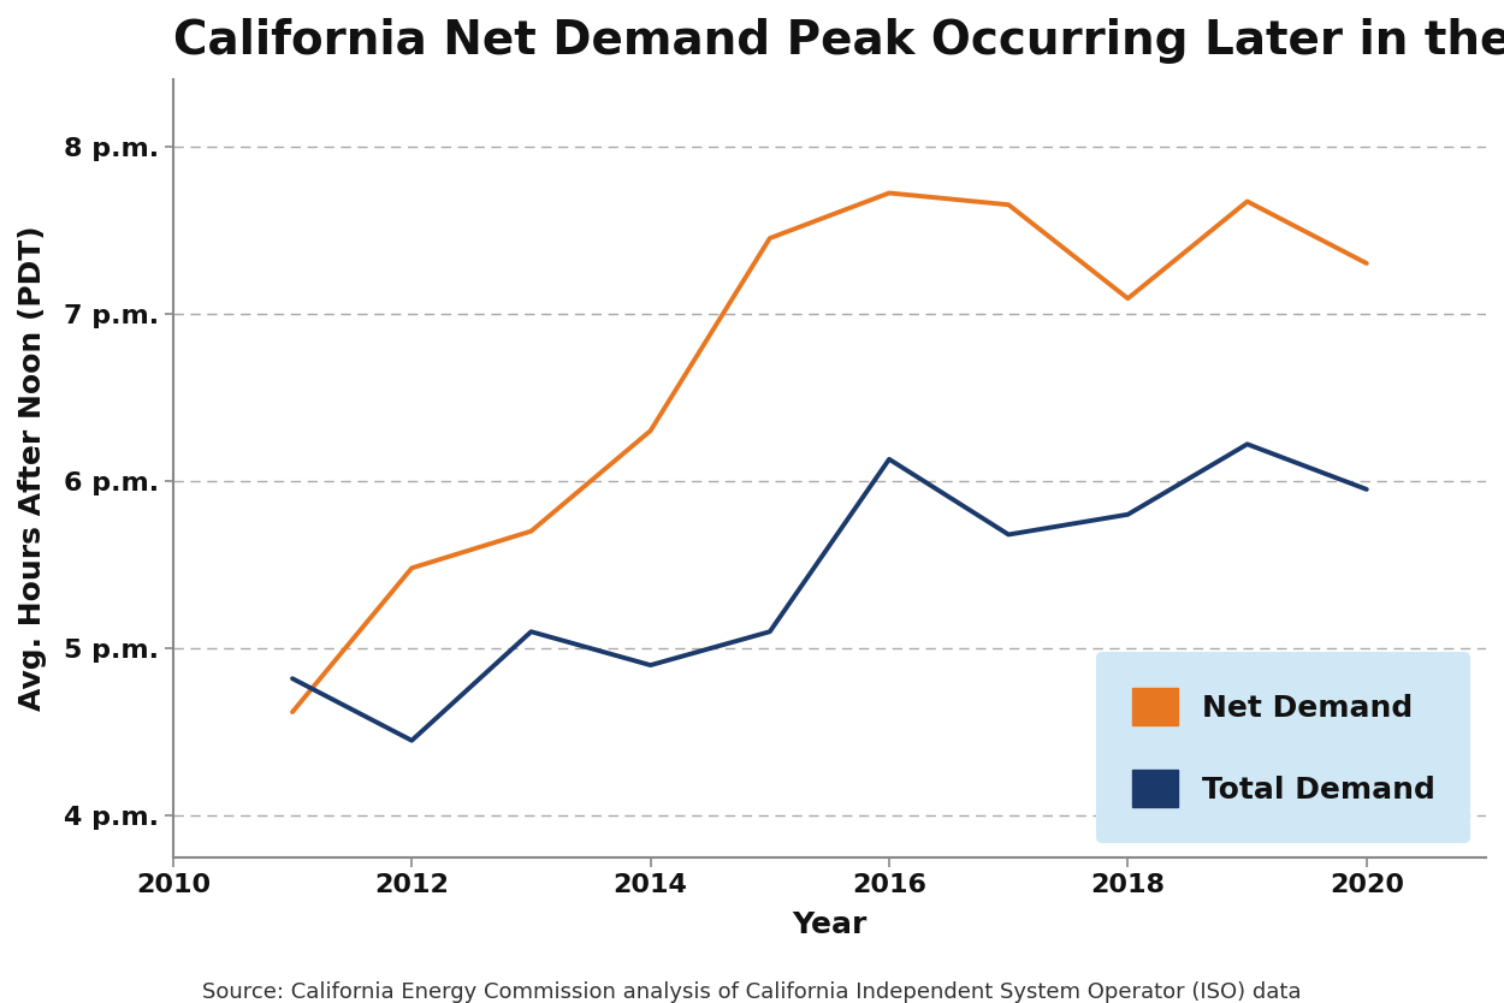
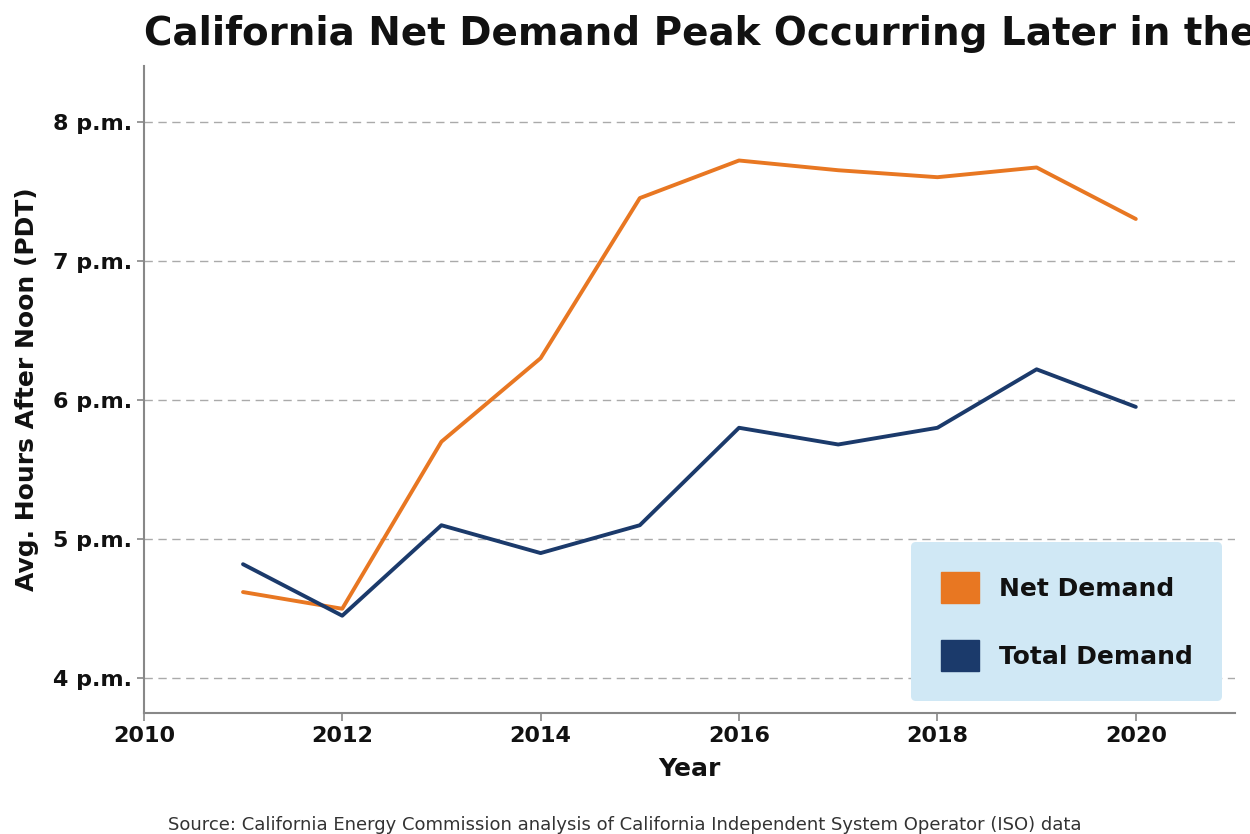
Net Demand/2012: 5.48 p.m. -> 4.50 p.m.
Total Demand/2016: 6.13 p.m. -> 5.80 p.m.
Net Demand/2018: 7.09 p.m. -> 7.60 p.m.
